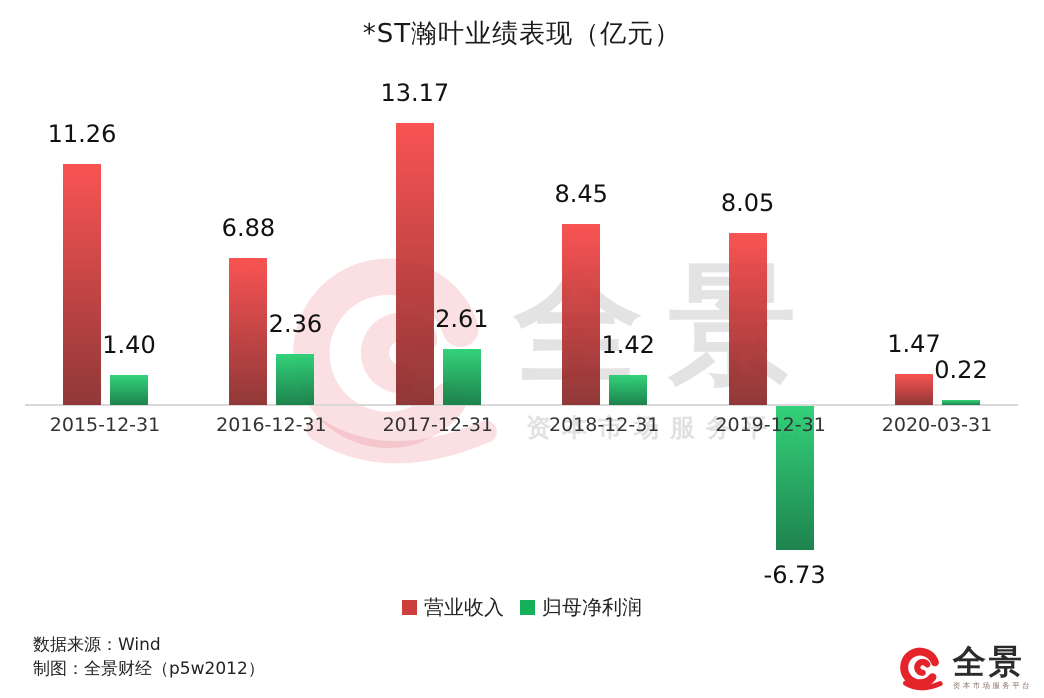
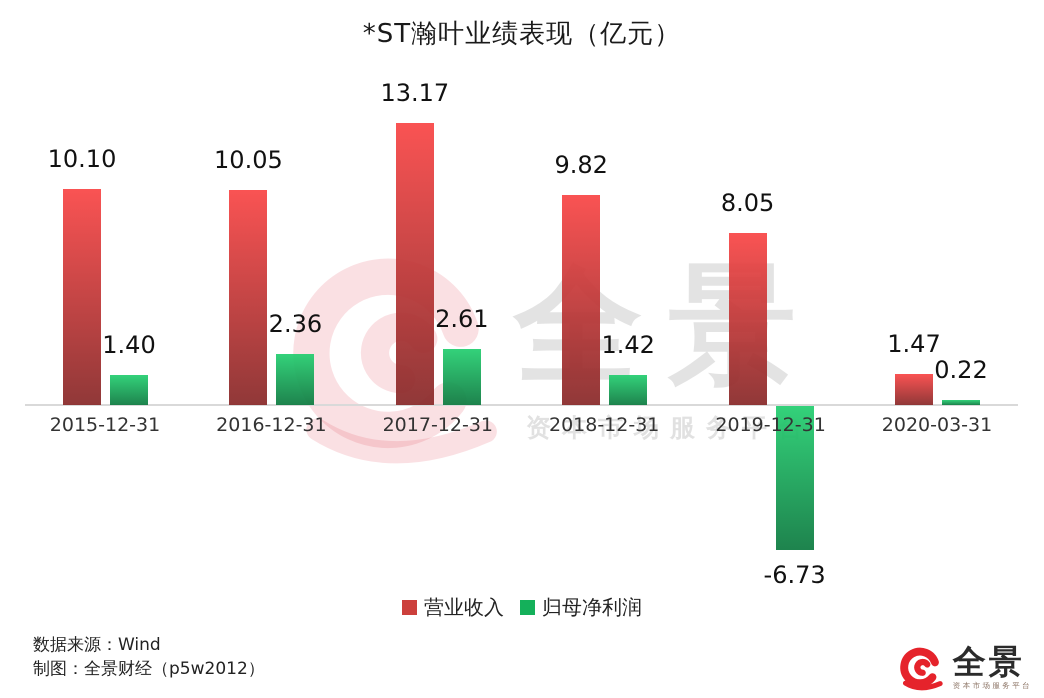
营业收入/2015-12-31: 11.26 -> 10.10
营业收入/2016-12-31: 6.88 -> 10.05
营业收入/2018-12-31: 8.45 -> 9.82
